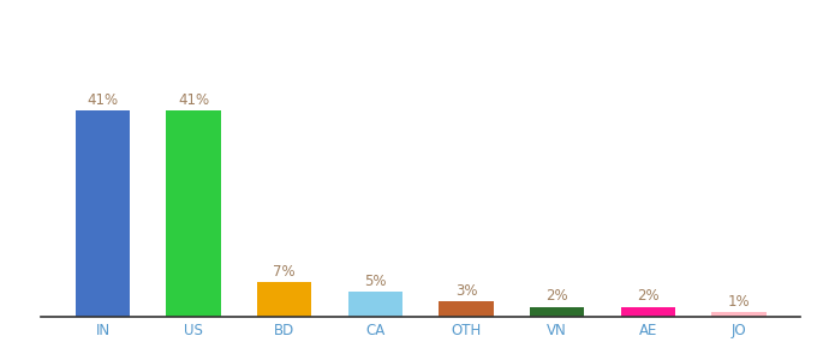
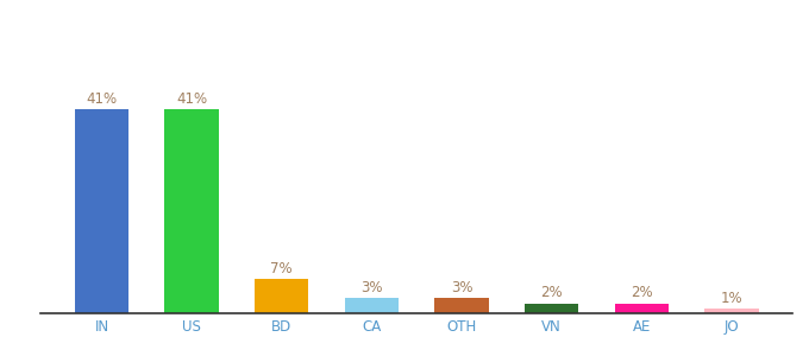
CA: 5% -> 3%
